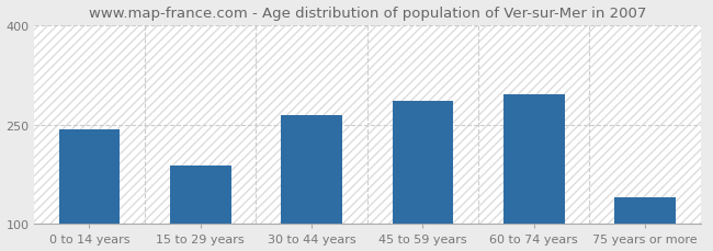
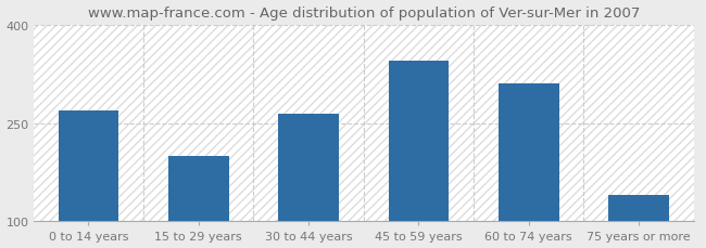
0 to 14 years: 242 -> 270
15 to 29 years: 188 -> 200
45 to 59 years: 286 -> 345
60 to 74 years: 296 -> 310
